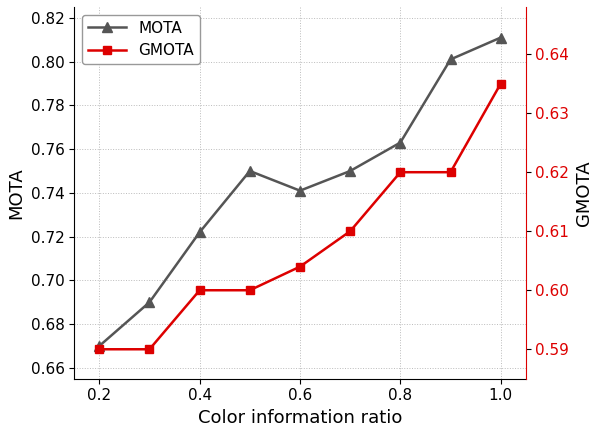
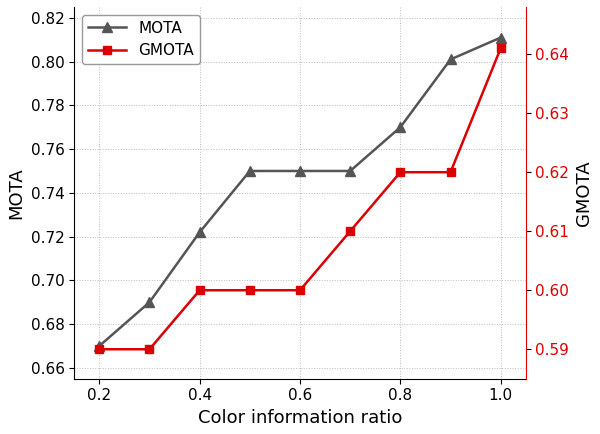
MOTA/0.6: 0.741 -> 0.750
GMOTA/0.6: 0.604 -> 0.600
MOTA/0.8: 0.763 -> 0.770
GMOTA/1.0: 0.635 -> 0.641
